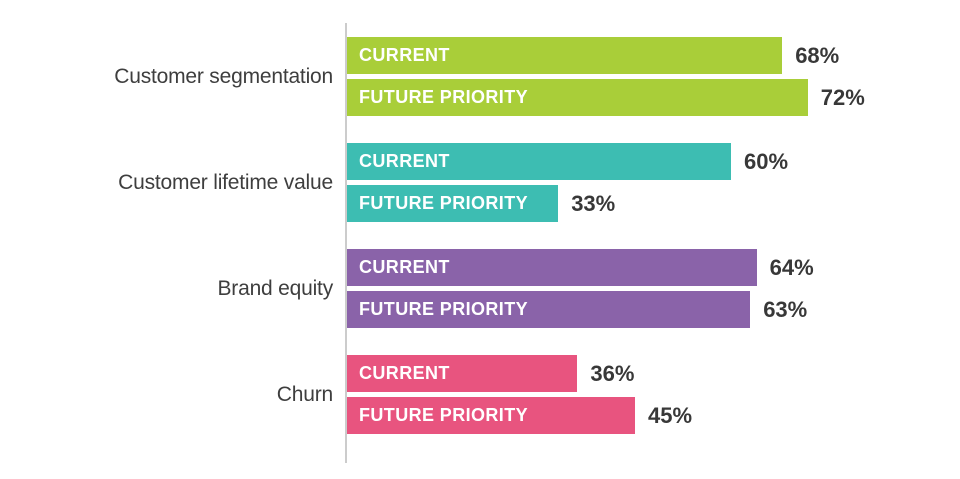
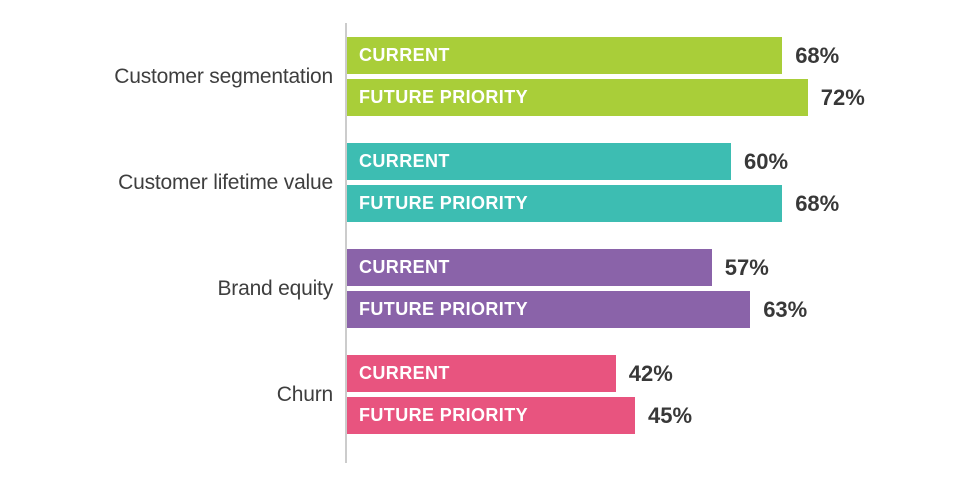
FUTURE PRIORITY/Customer lifetime value: 33% -> 68%
CURRENT/Brand equity: 64% -> 57%
CURRENT/Churn: 36% -> 42%
